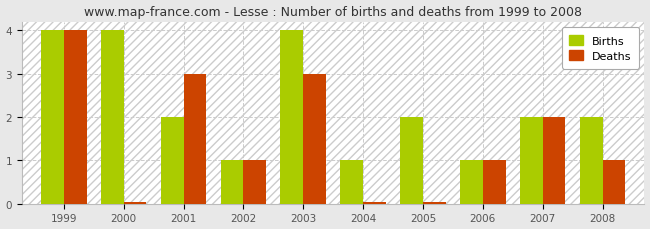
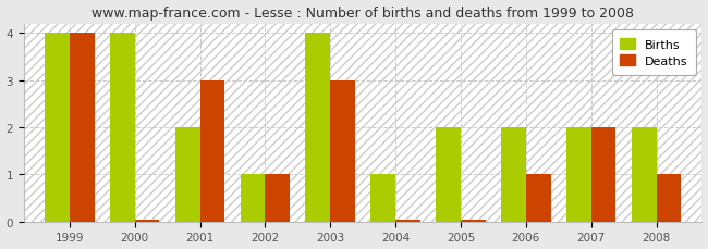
Births/2006: 1 -> 2
